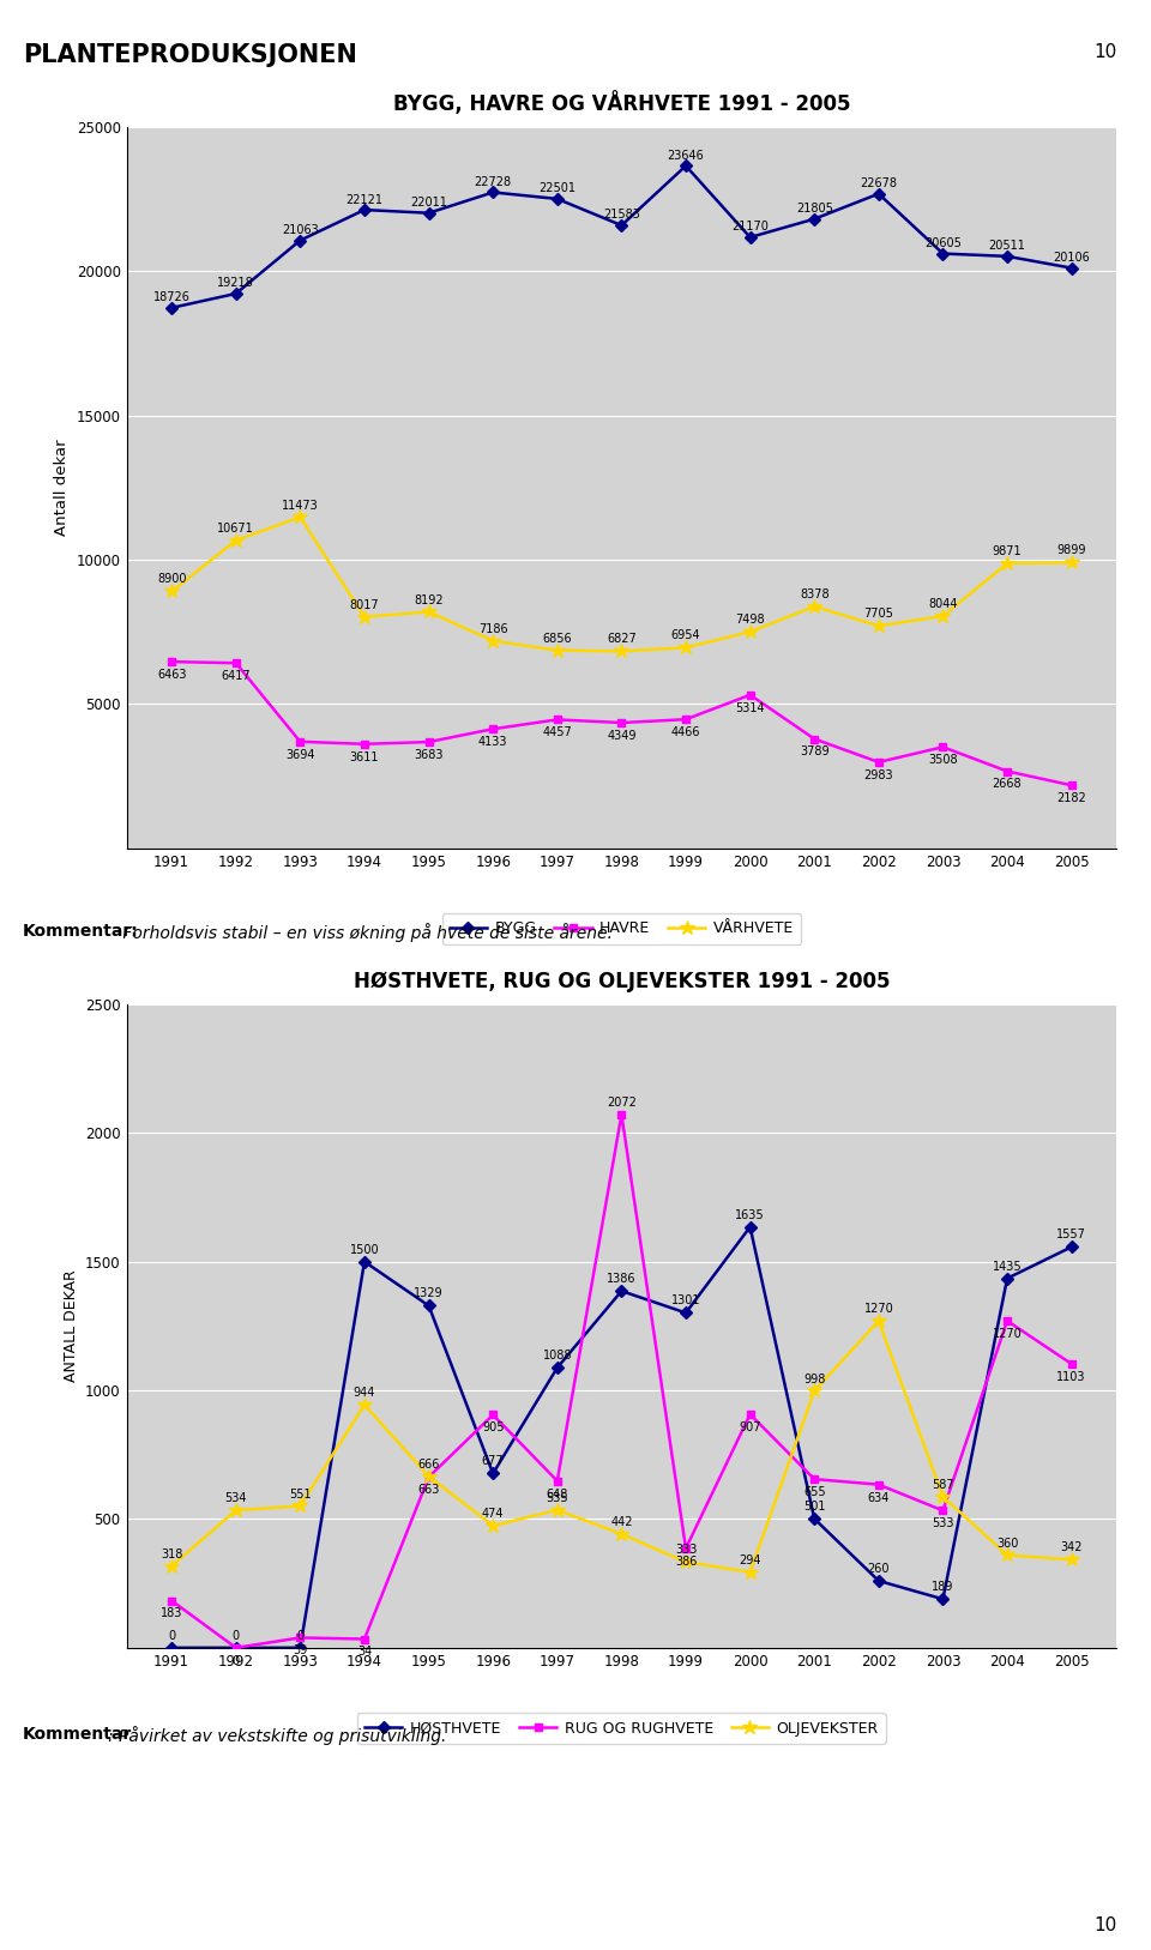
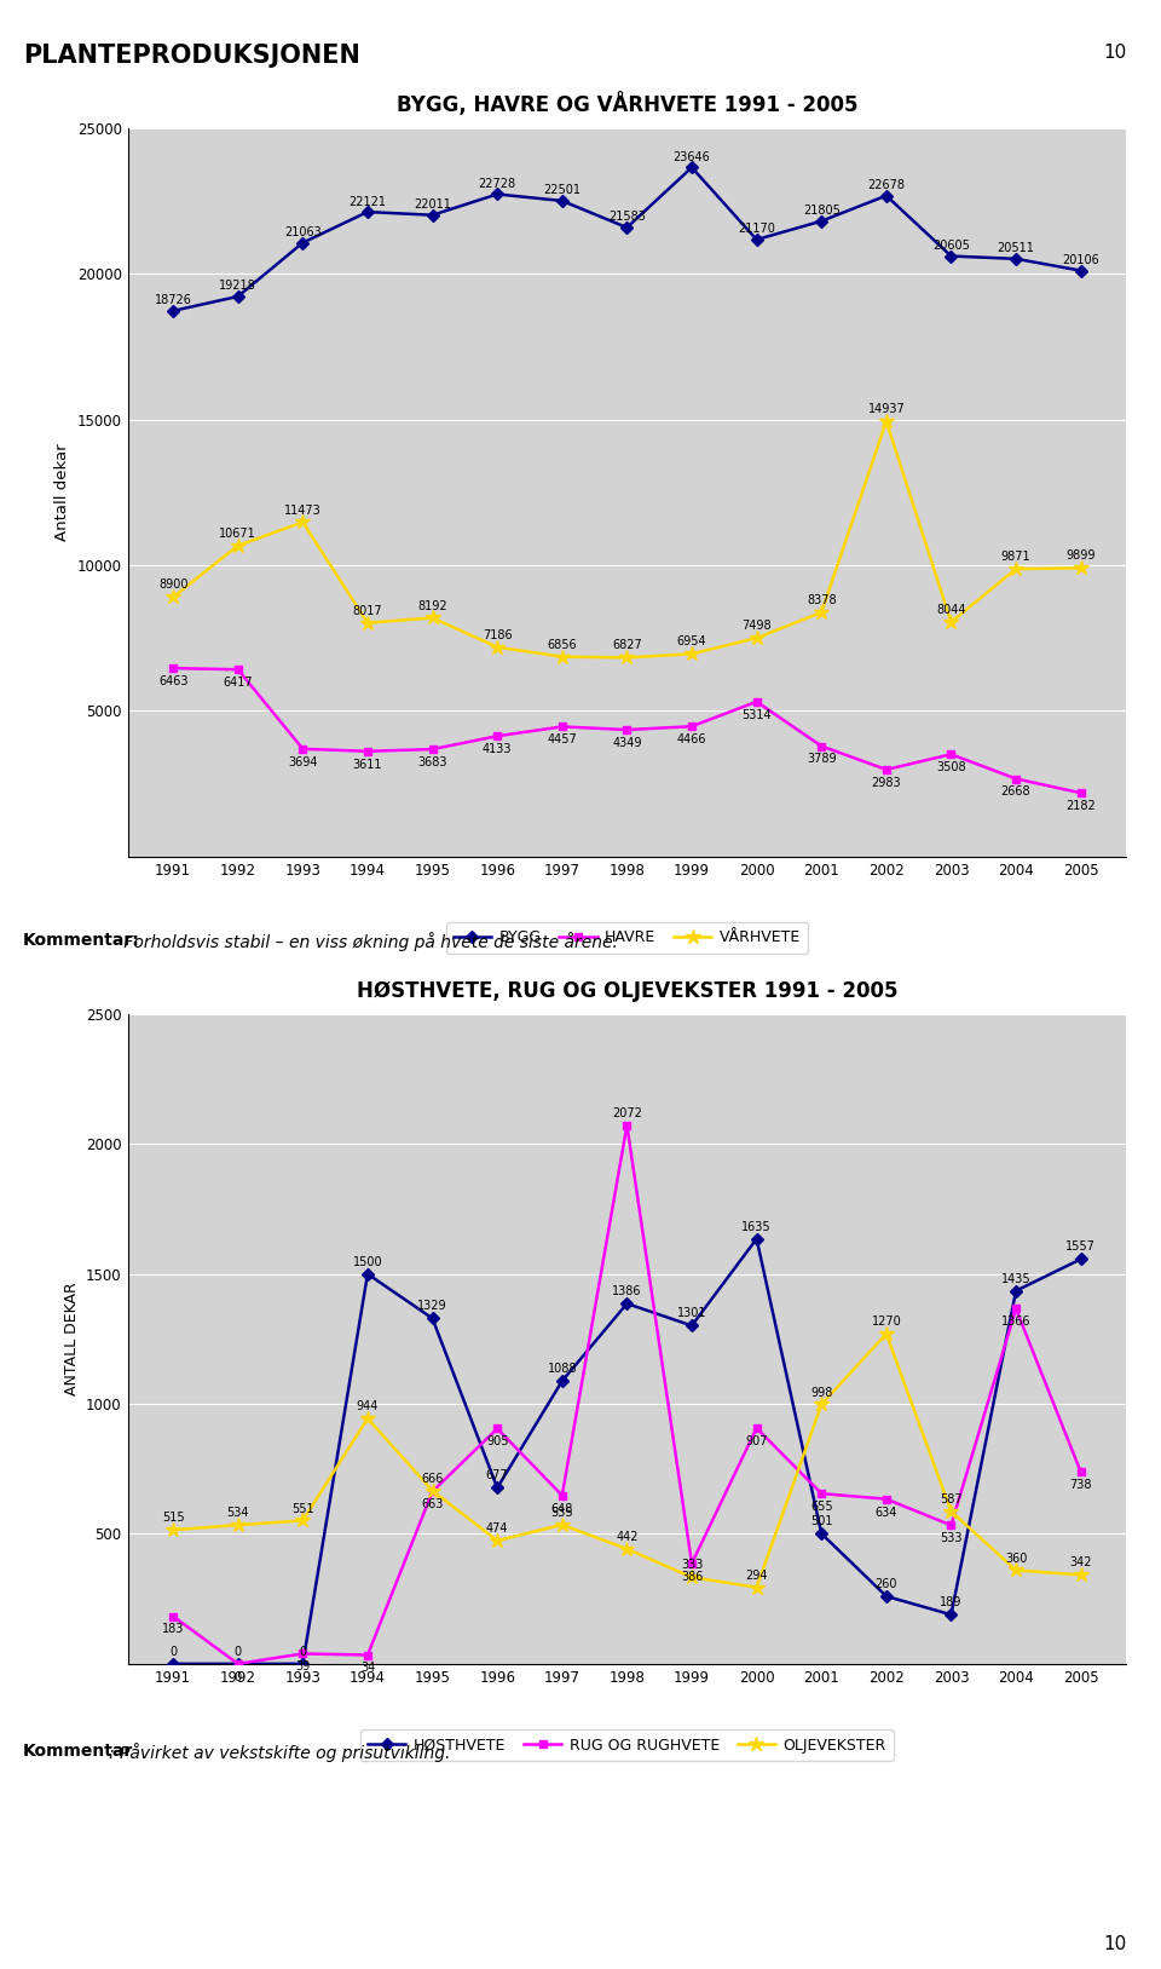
BYGG, HAVRE OG VÅRHVETE 1991 - 2005/VÅRHVETE/2002: 7705 -> 14937
HØSTHVETE, RUG OG OLJEVEKSTER 1991 - 2005/OLJEVEKSTER/1991: 318 -> 515
HØSTHVETE, RUG OG OLJEVEKSTER 1991 - 2005/RUG OG RUGHVETE/2004: 1270 -> 1366
HØSTHVETE, RUG OG OLJEVEKSTER 1991 - 2005/RUG OG RUGHVETE/2005: 1103 -> 738
